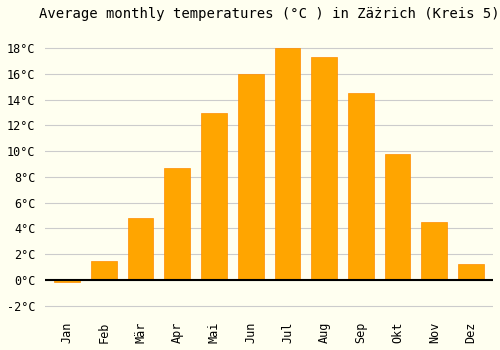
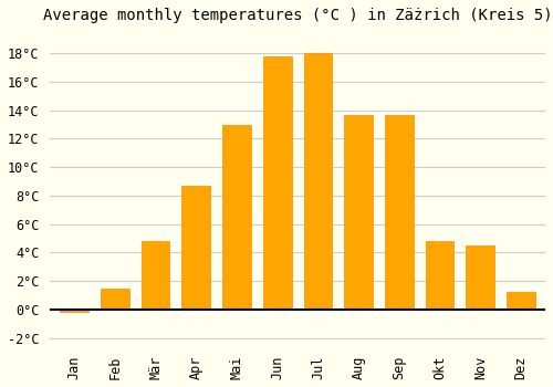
Jun: 16.0°C -> 17.8°C
Aug: 17.3°C -> 13.7°C
Sep: 14.5°C -> 13.7°C
Okt: 9.8°C -> 4.8°C
